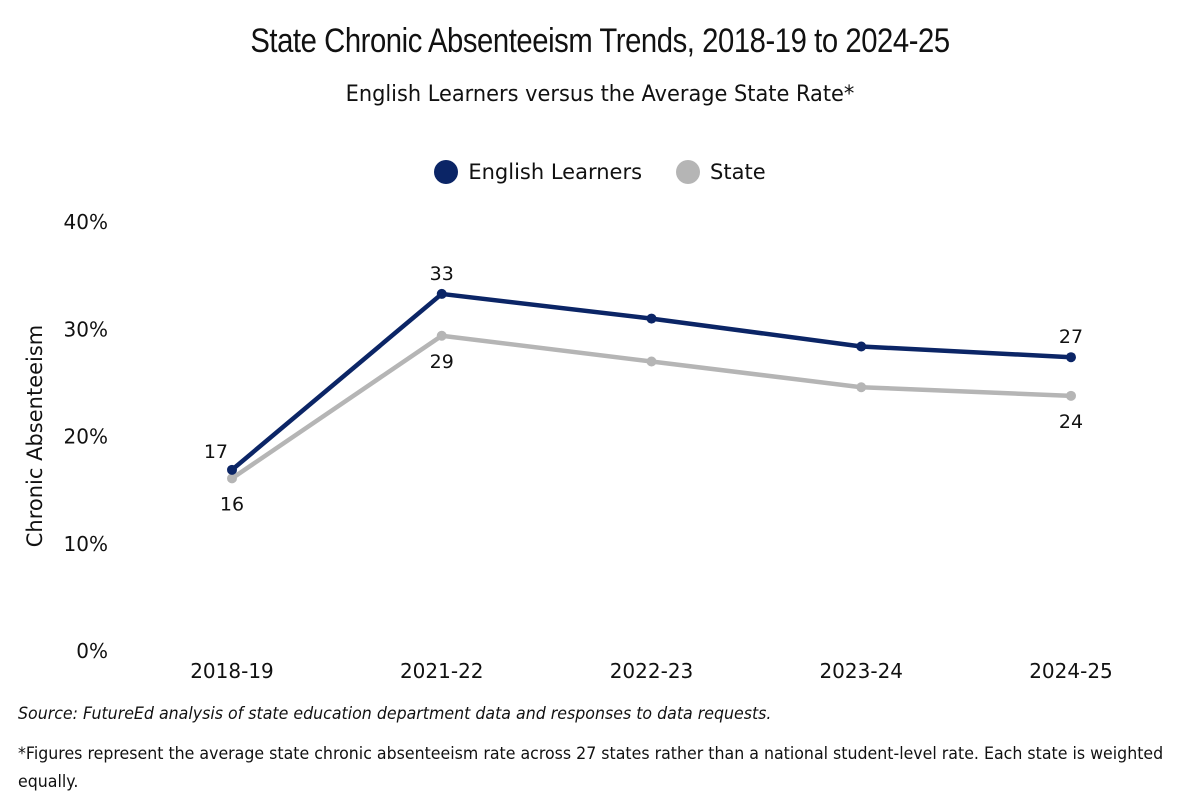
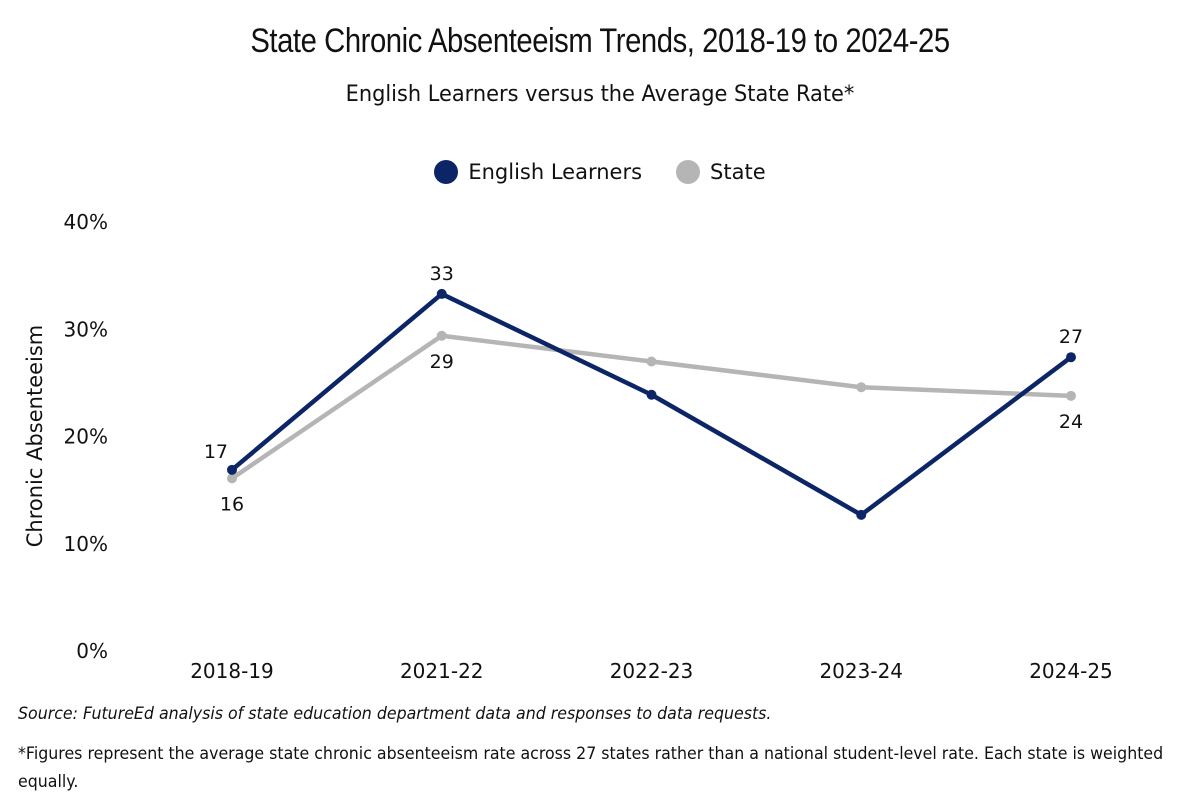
English Learners/2022-23: 30.9% -> 23.8%
English Learners/2023-24: 28.3% -> 12.6%
